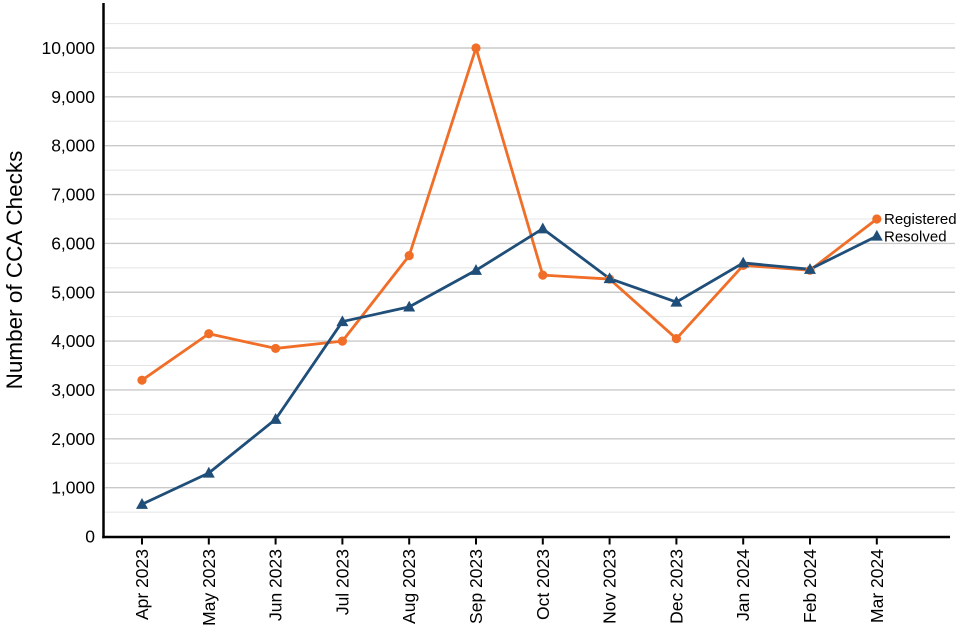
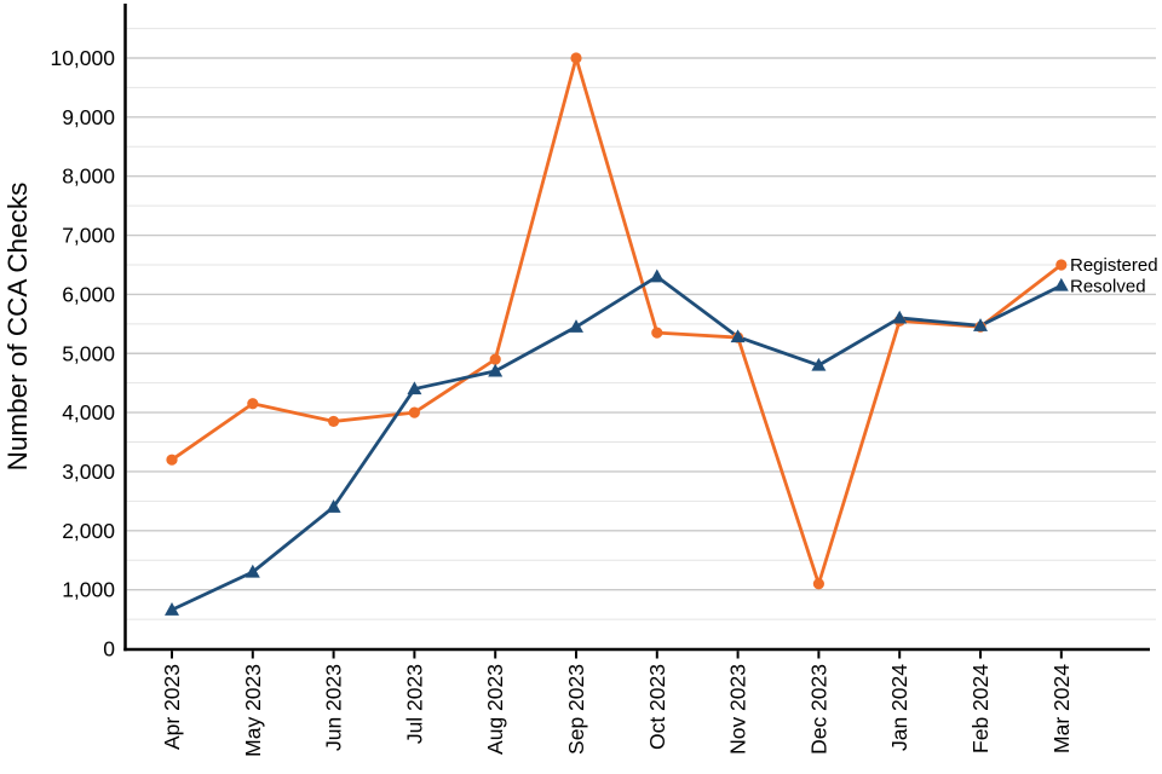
Registered/Aug 2023: 5800 -> 4900
Registered/Dec 2023: 4000 -> 1100
